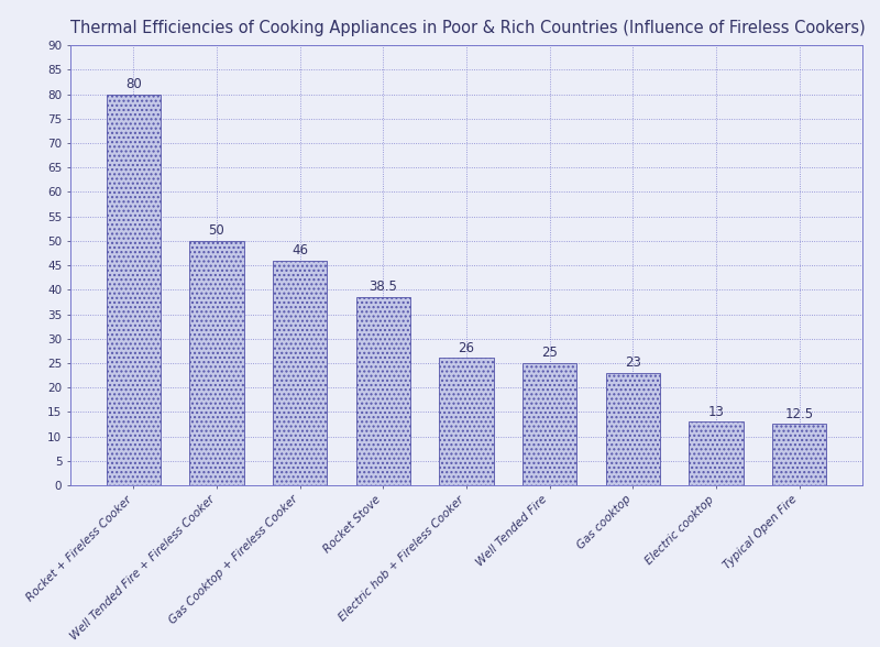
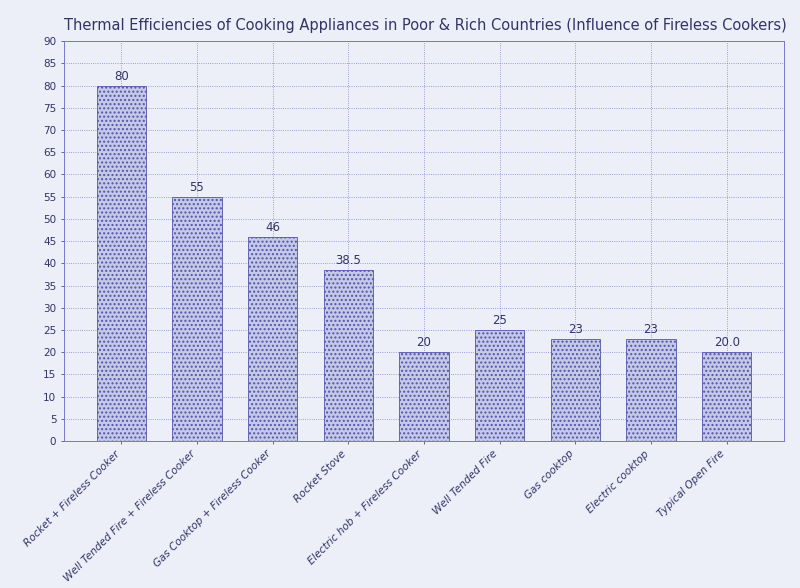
Well Tended Fire + Fireless Cooker: 50 -> 55
Electric hob + Fireless Cooker: 26 -> 20
Electric cooktop: 13 -> 23
Typical Open Fire: 12.5 -> 20.0
